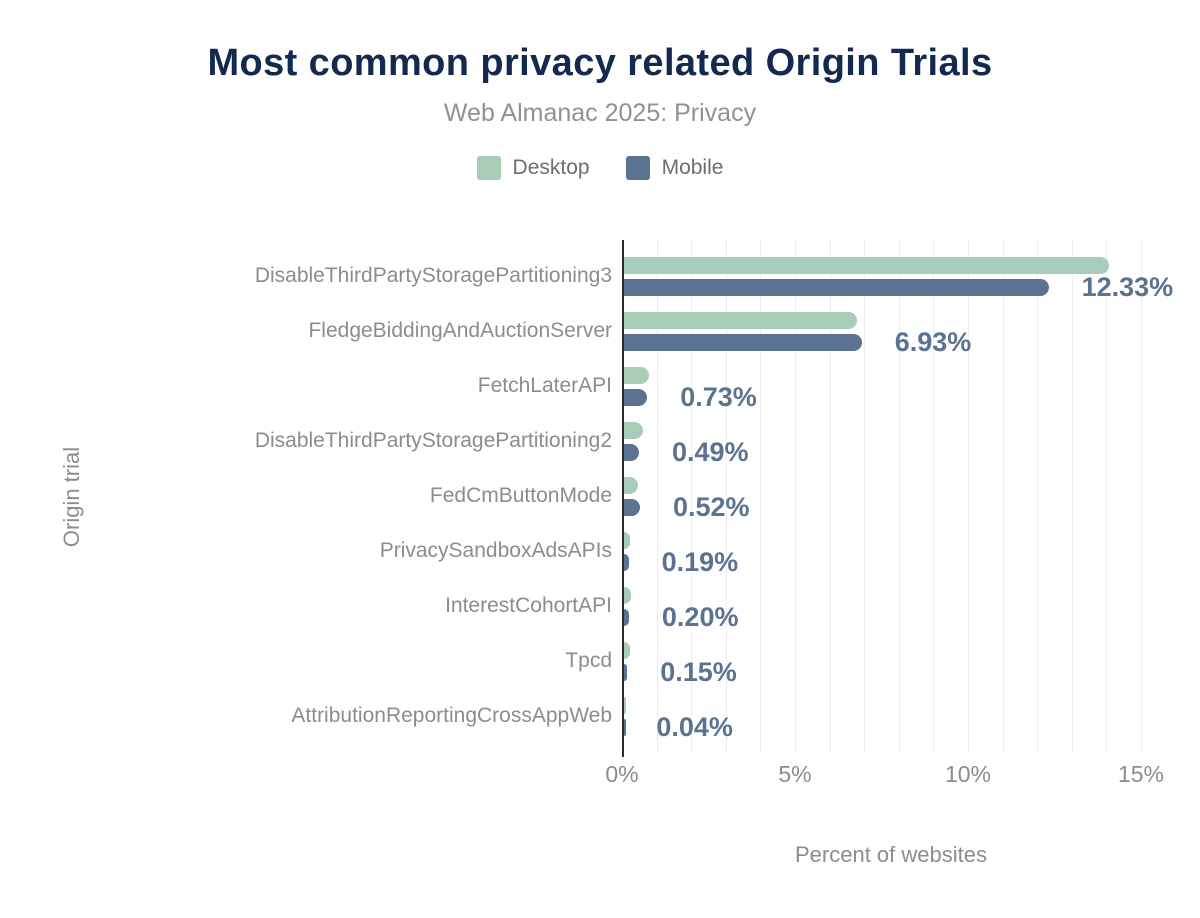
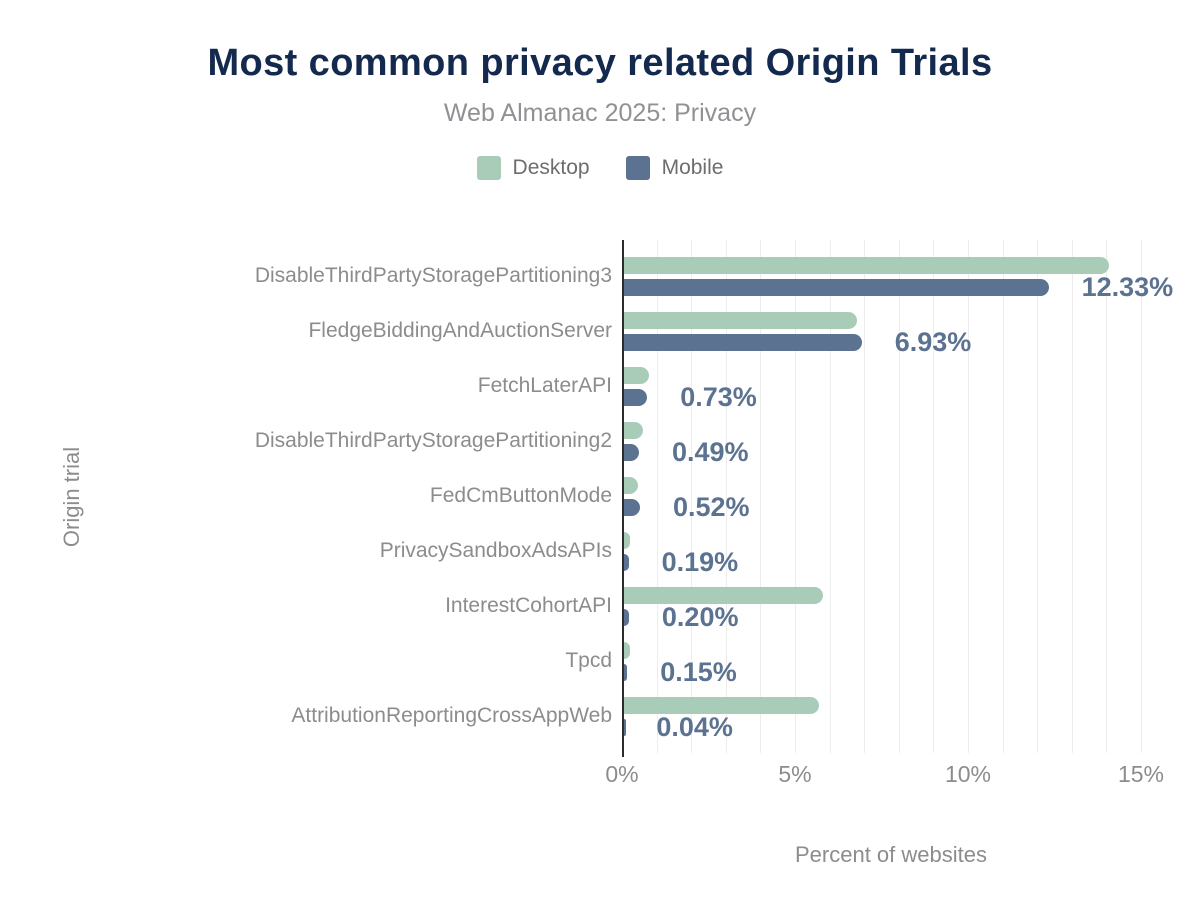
Desktop/InterestCohortAPI: 0.3% -> 5.8%
Desktop/AttributionReportingCrossAppWeb: 0.1% -> 5.7%
